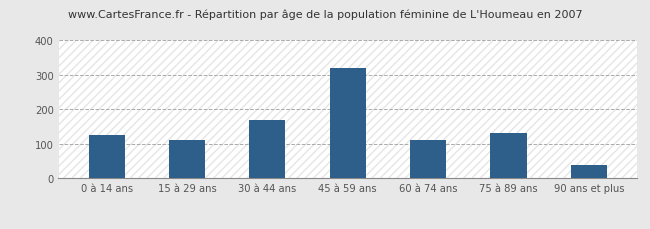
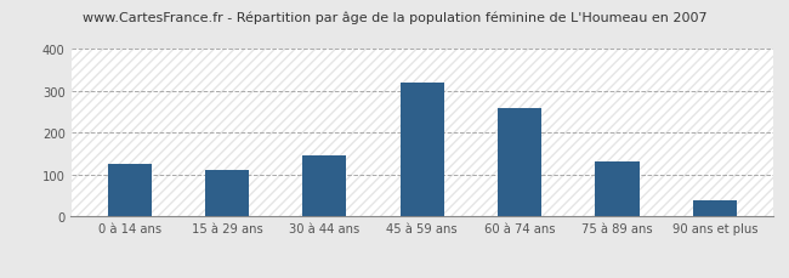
30 à 44 ans: 170 -> 145
60 à 74 ans: 110 -> 258
